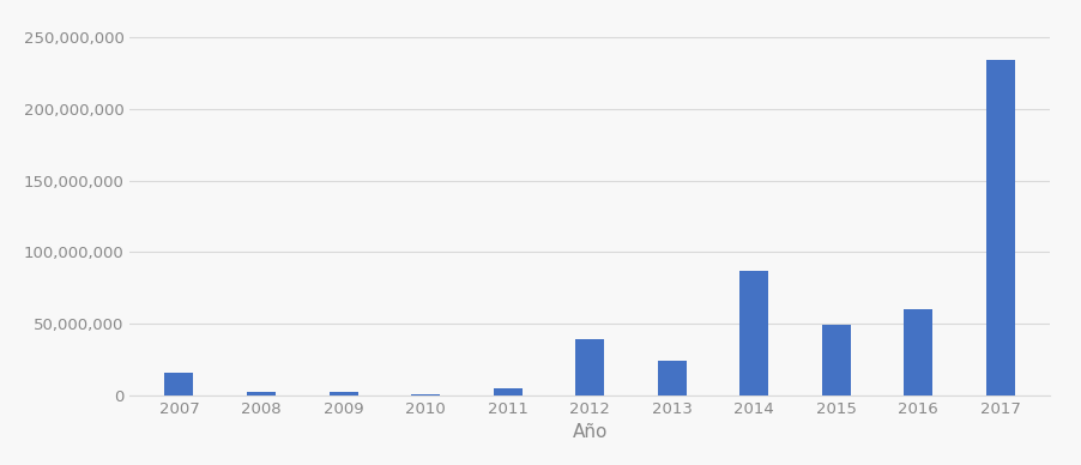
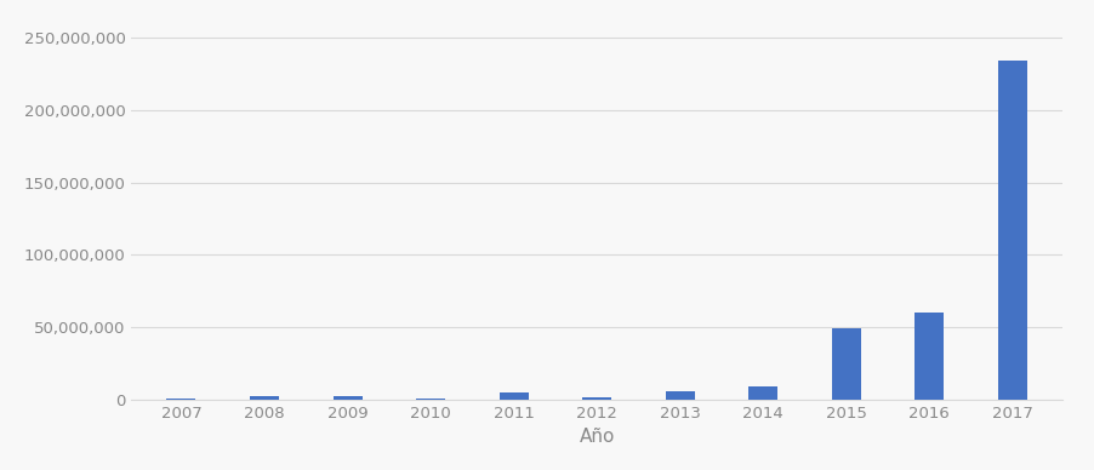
2007: 16,000,000 -> 0
2012: 39,000,000 -> 1,000,000
2013: 24,000,000 -> 6,000,000
2014: 87,000,000 -> 9,000,000
